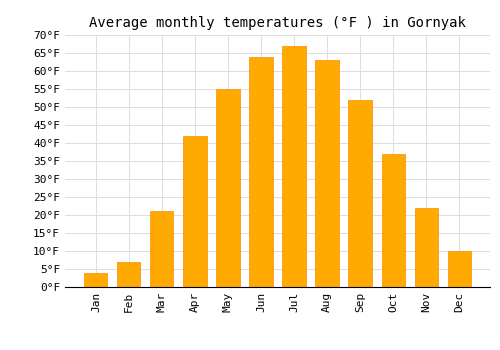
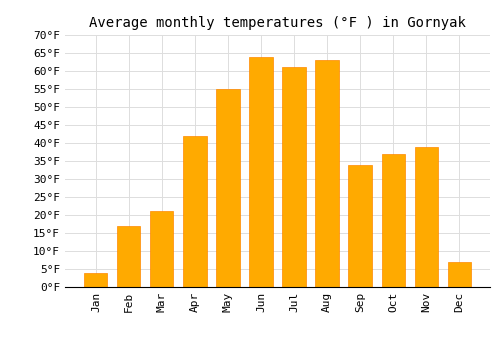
Feb: 7°F -> 17°F
Jul: 67°F -> 61°F
Sep: 52°F -> 34°F
Nov: 22°F -> 39°F
Dec: 10°F -> 7°F
